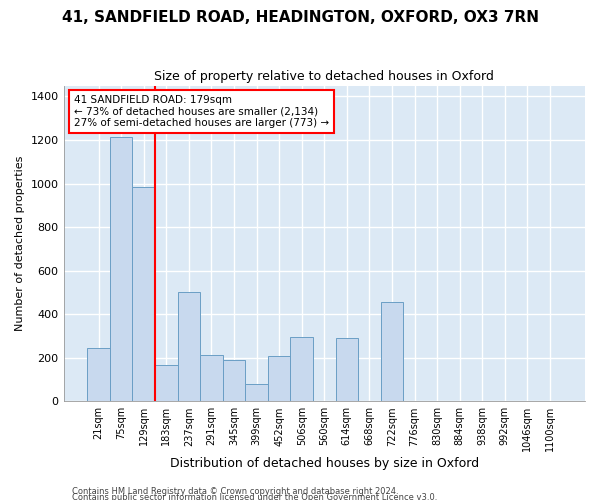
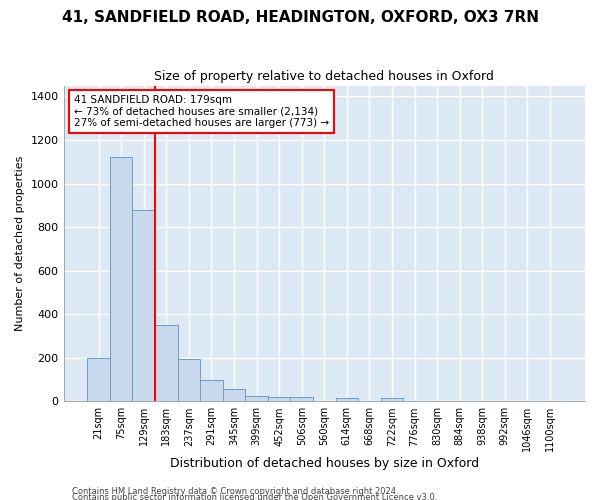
21sqm: 245 -> 200
75sqm: 1215 -> 1120
129sqm: 985 -> 880
183sqm: 165 -> 350
237sqm: 500 -> 195
291sqm: 215 -> 100
345sqm: 190 -> 55
399sqm: 80 -> 25
452sqm: 210 -> 20
506sqm: 295 -> 20
614sqm: 290 -> 15
722sqm: 455 -> 15
